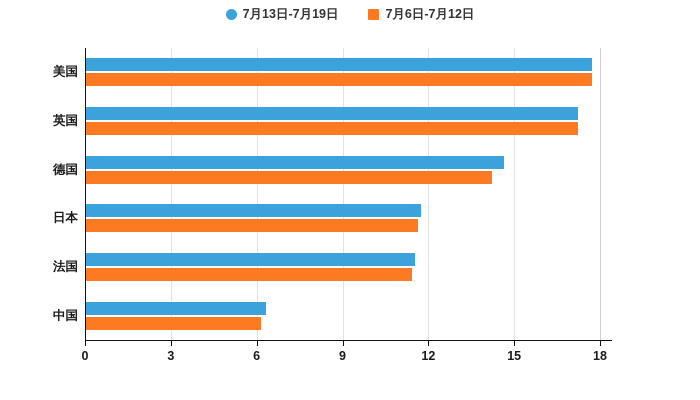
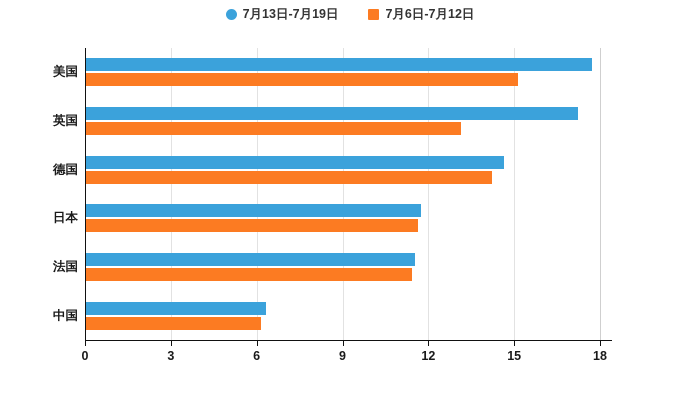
7月6日-7月12日/美国: 17.7 -> 15.1
7月6日-7月12日/英国: 17.2 -> 13.1
